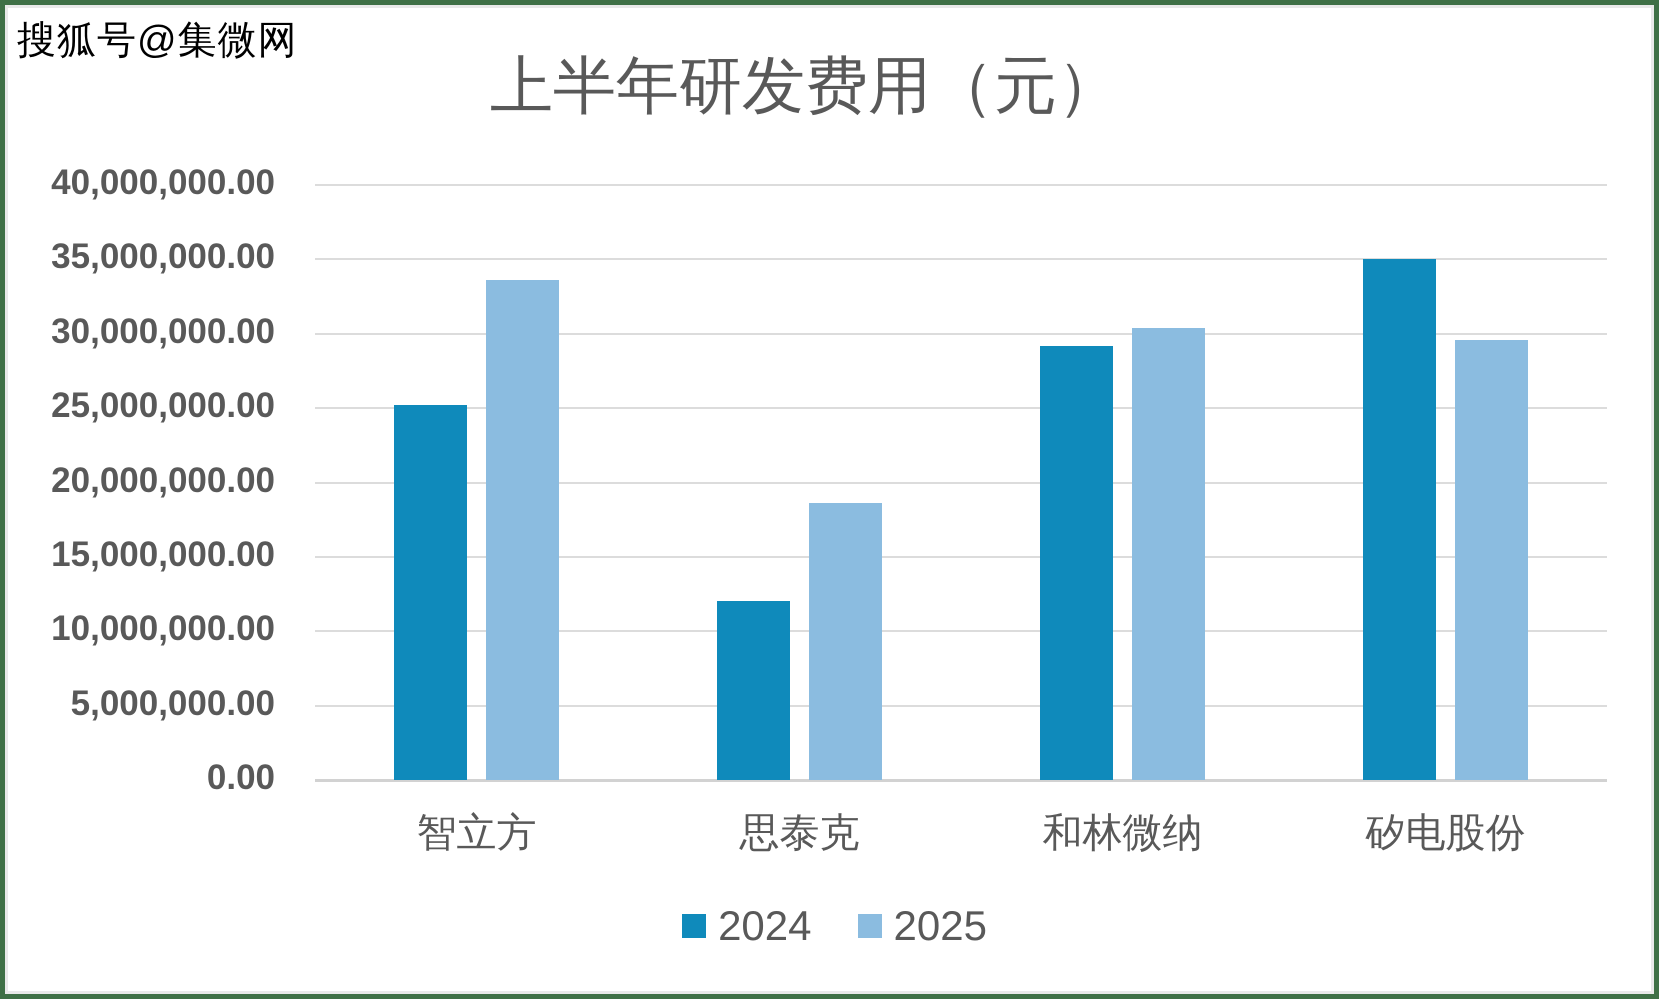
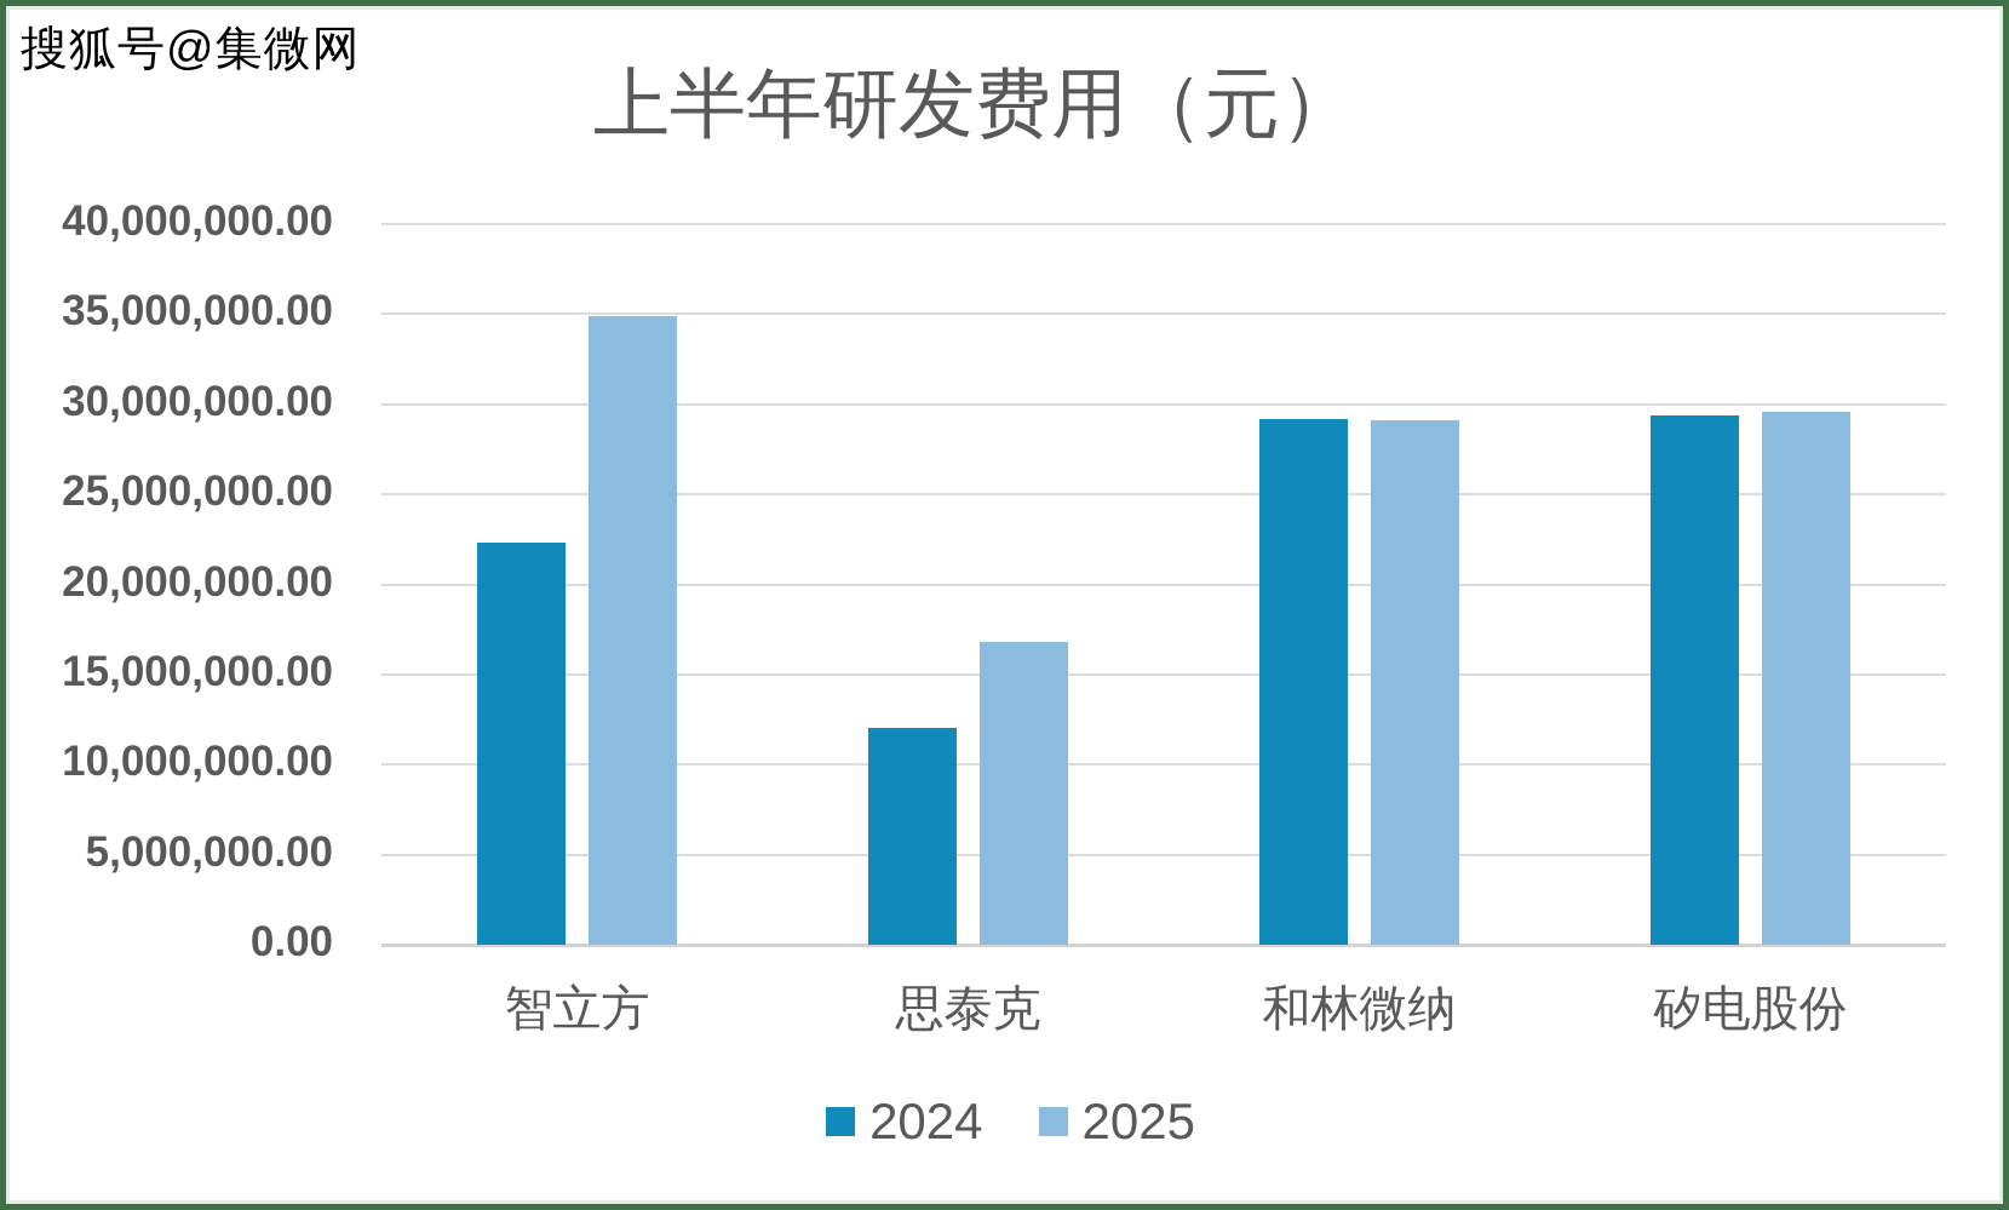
2024/智立方: 25200000 -> 22300000
2025/智立方: 33600000 -> 34900000
2025/思泰克: 18600000 -> 16800000
2025/和林微纳: 30400000 -> 29100000
2024/矽电股份: 35000000 -> 29400000
